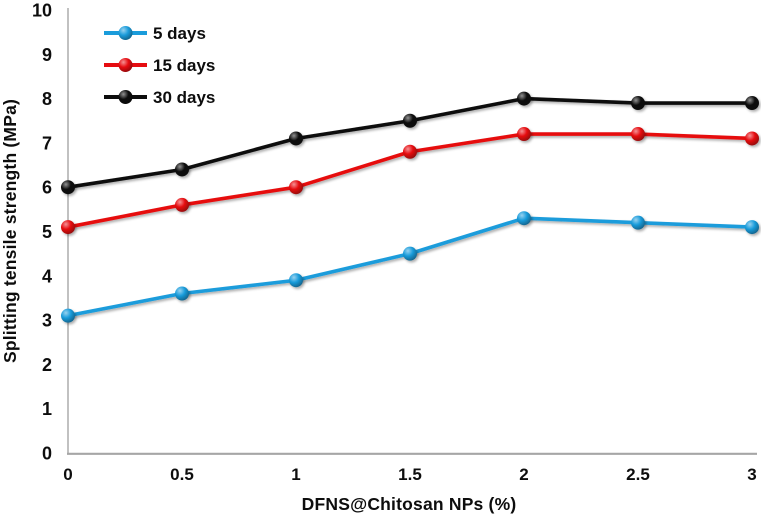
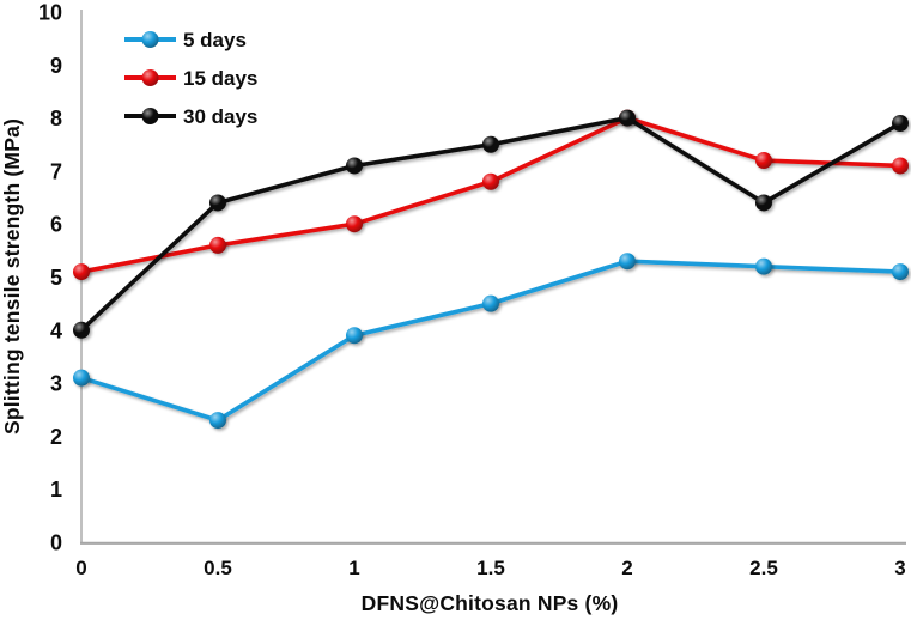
30 days/0: 6.0 -> 4.0
5 days/0.5: 3.6 -> 2.3
15 days/2: 7.2 -> 8.0
30 days/2.5: 7.9 -> 6.4
